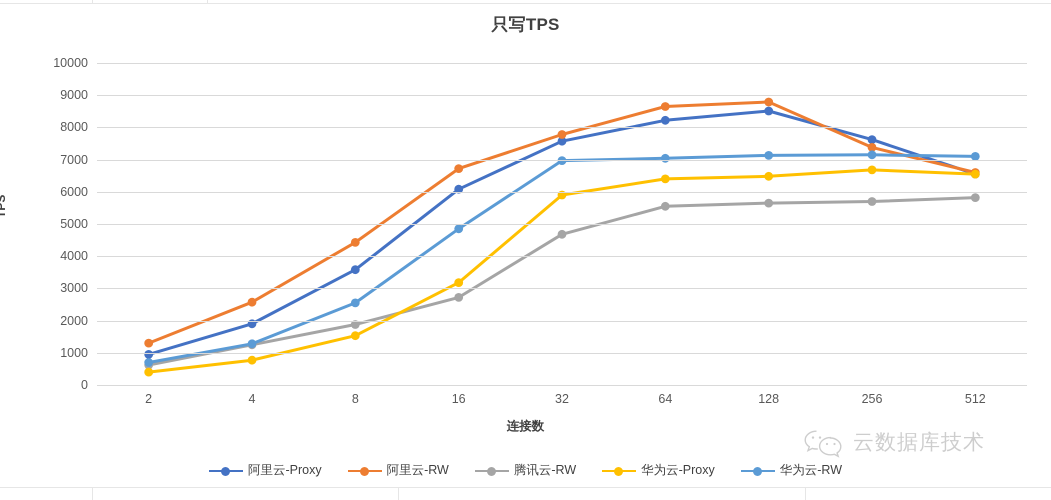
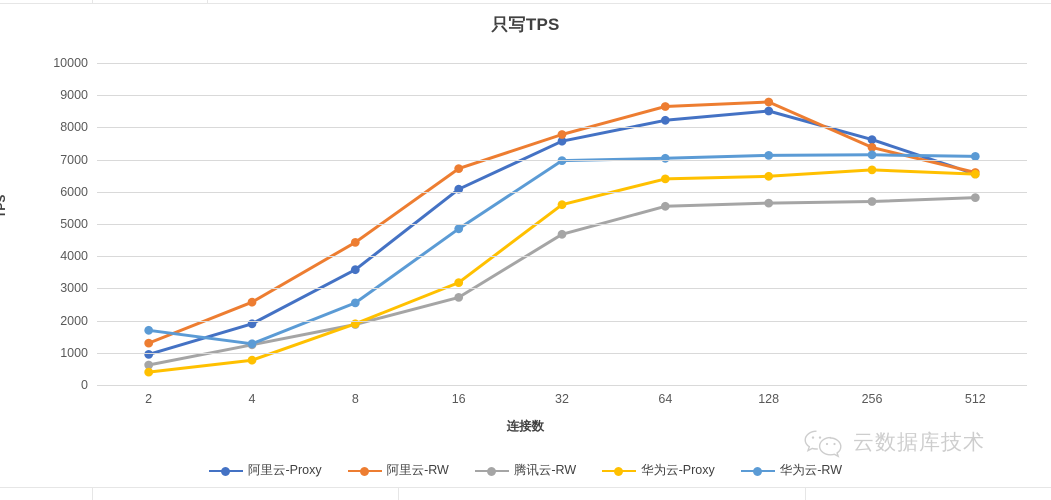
华为云-RW/2: 700 -> 1700
华为云-Proxy/8: 1500 -> 1900
华为云-Proxy/32: 5900 -> 5600
